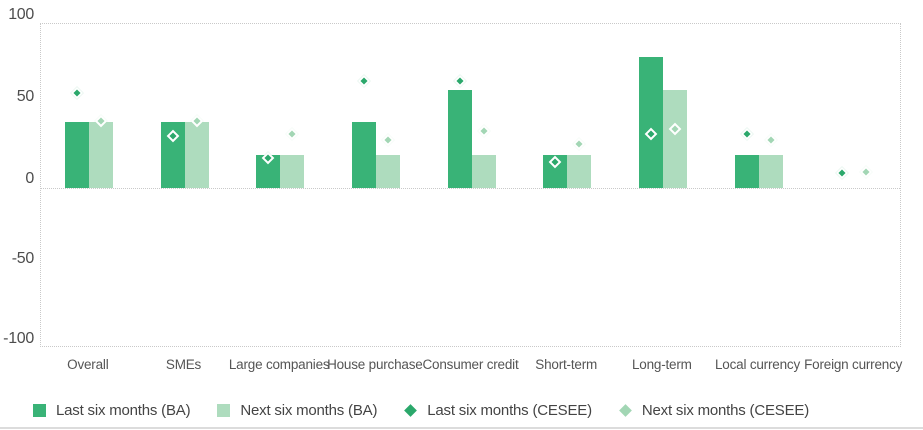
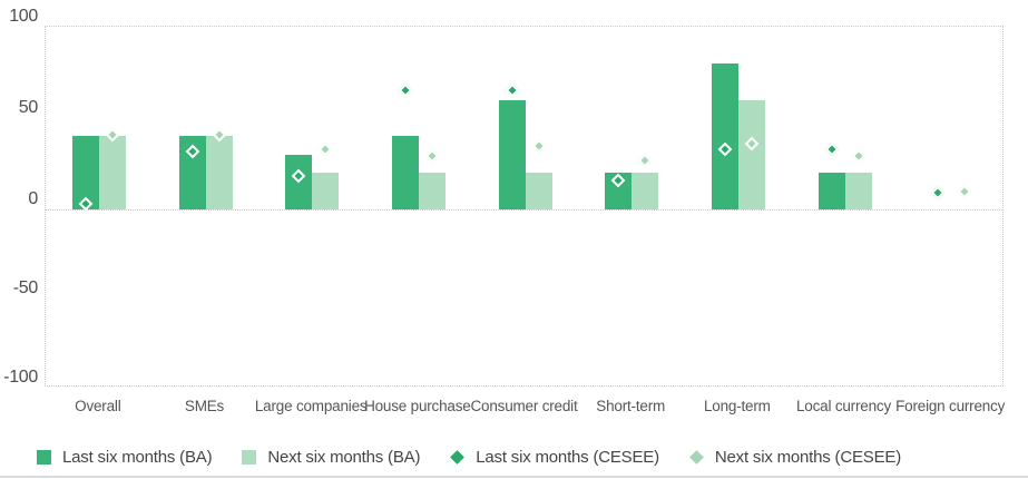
Last six months (CESEE)/Overall: 58 -> 3
Last six months (BA)/Large companies: 20 -> 30
